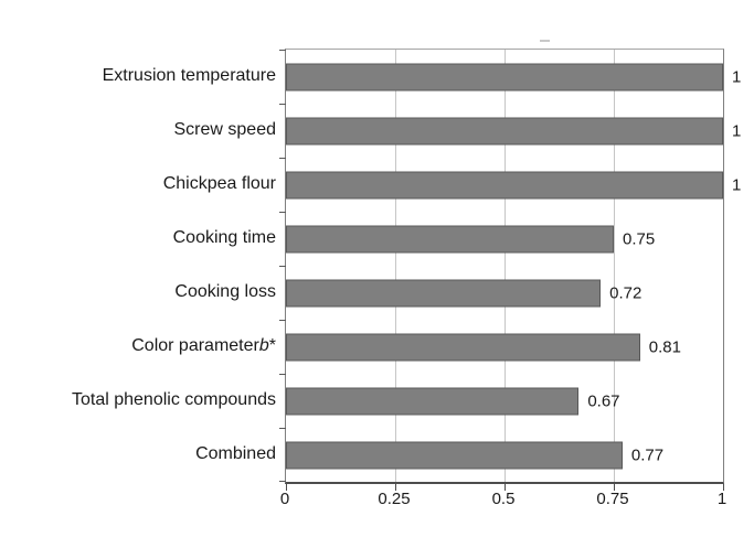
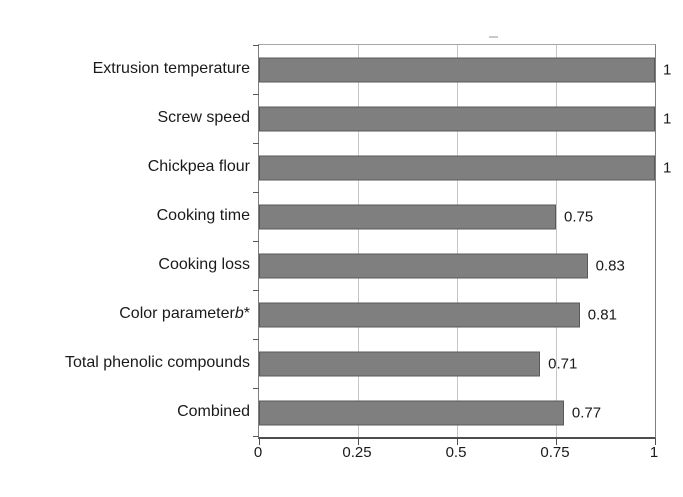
Cooking loss: 0.72 -> 0.83
Total phenolic compounds: 0.67 -> 0.71
